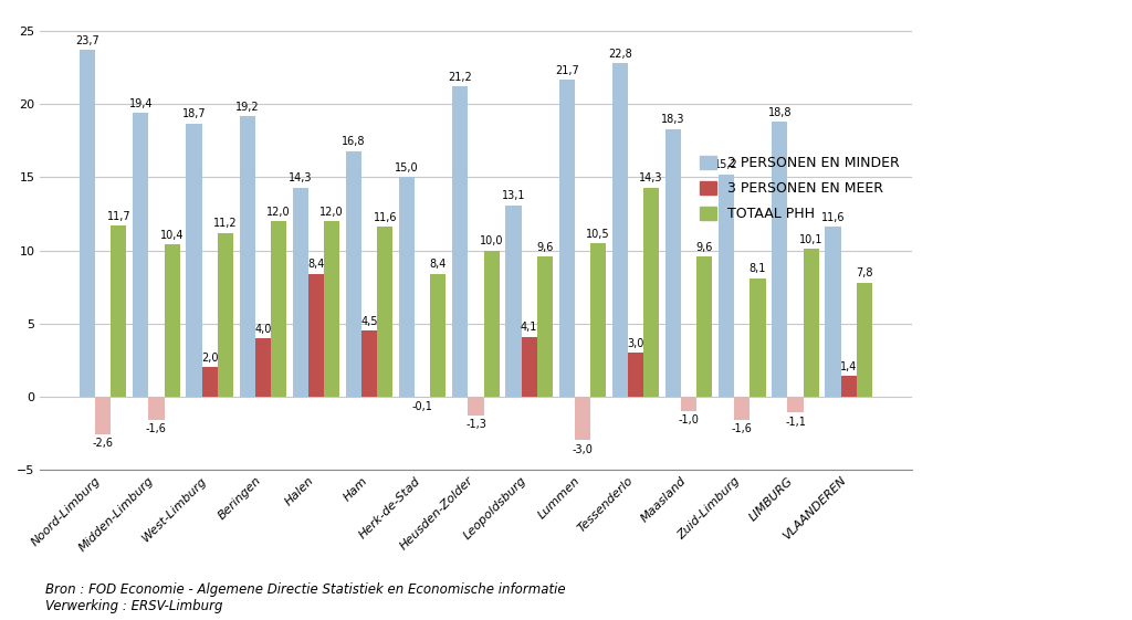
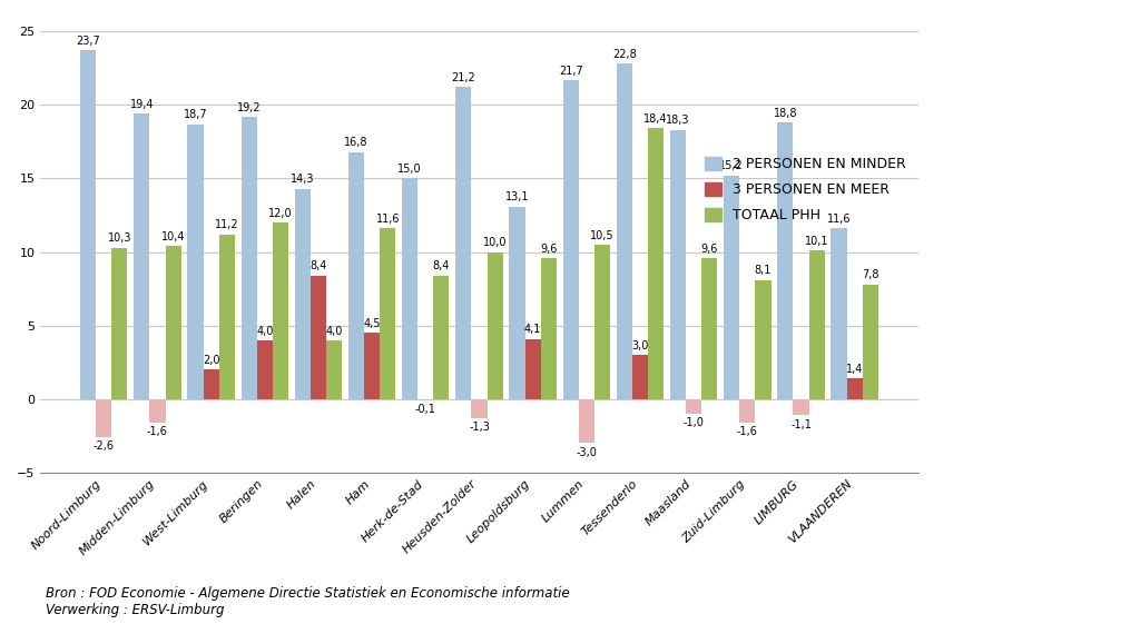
TOTAAL PHH/Noord-Limburg: 11,7 -> 10,3
TOTAAL PHH/Halen: 12,0 -> 4,0
TOTAAL PHH/Tessenderlo: 14,3 -> 18,4
